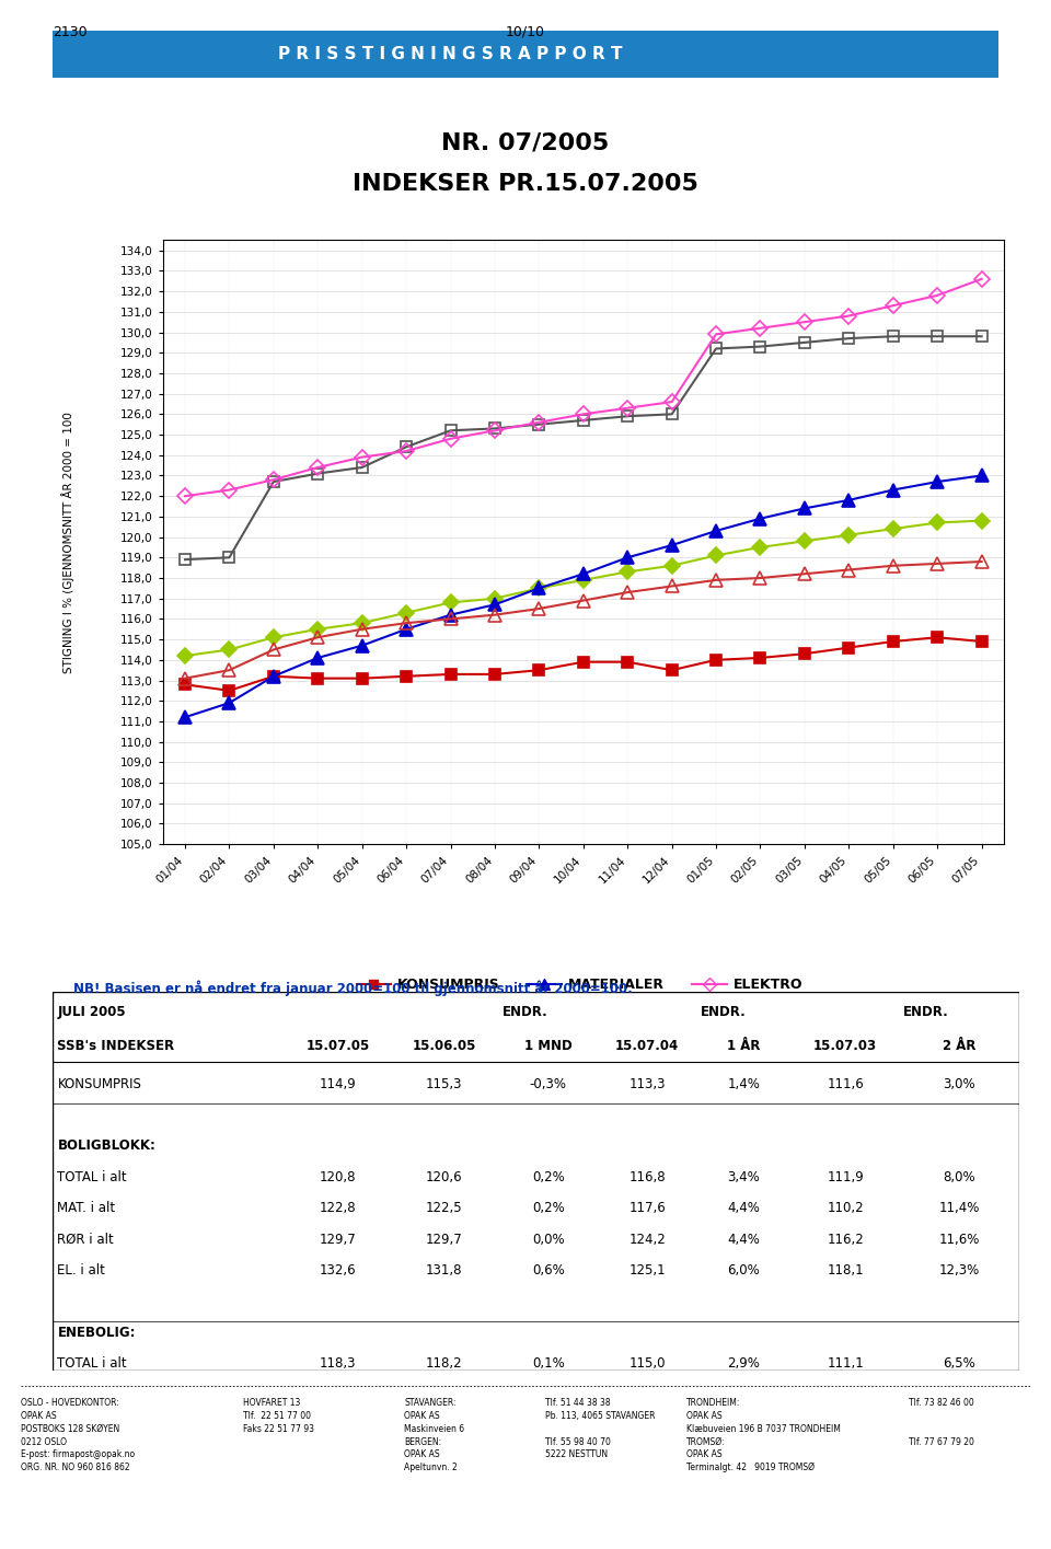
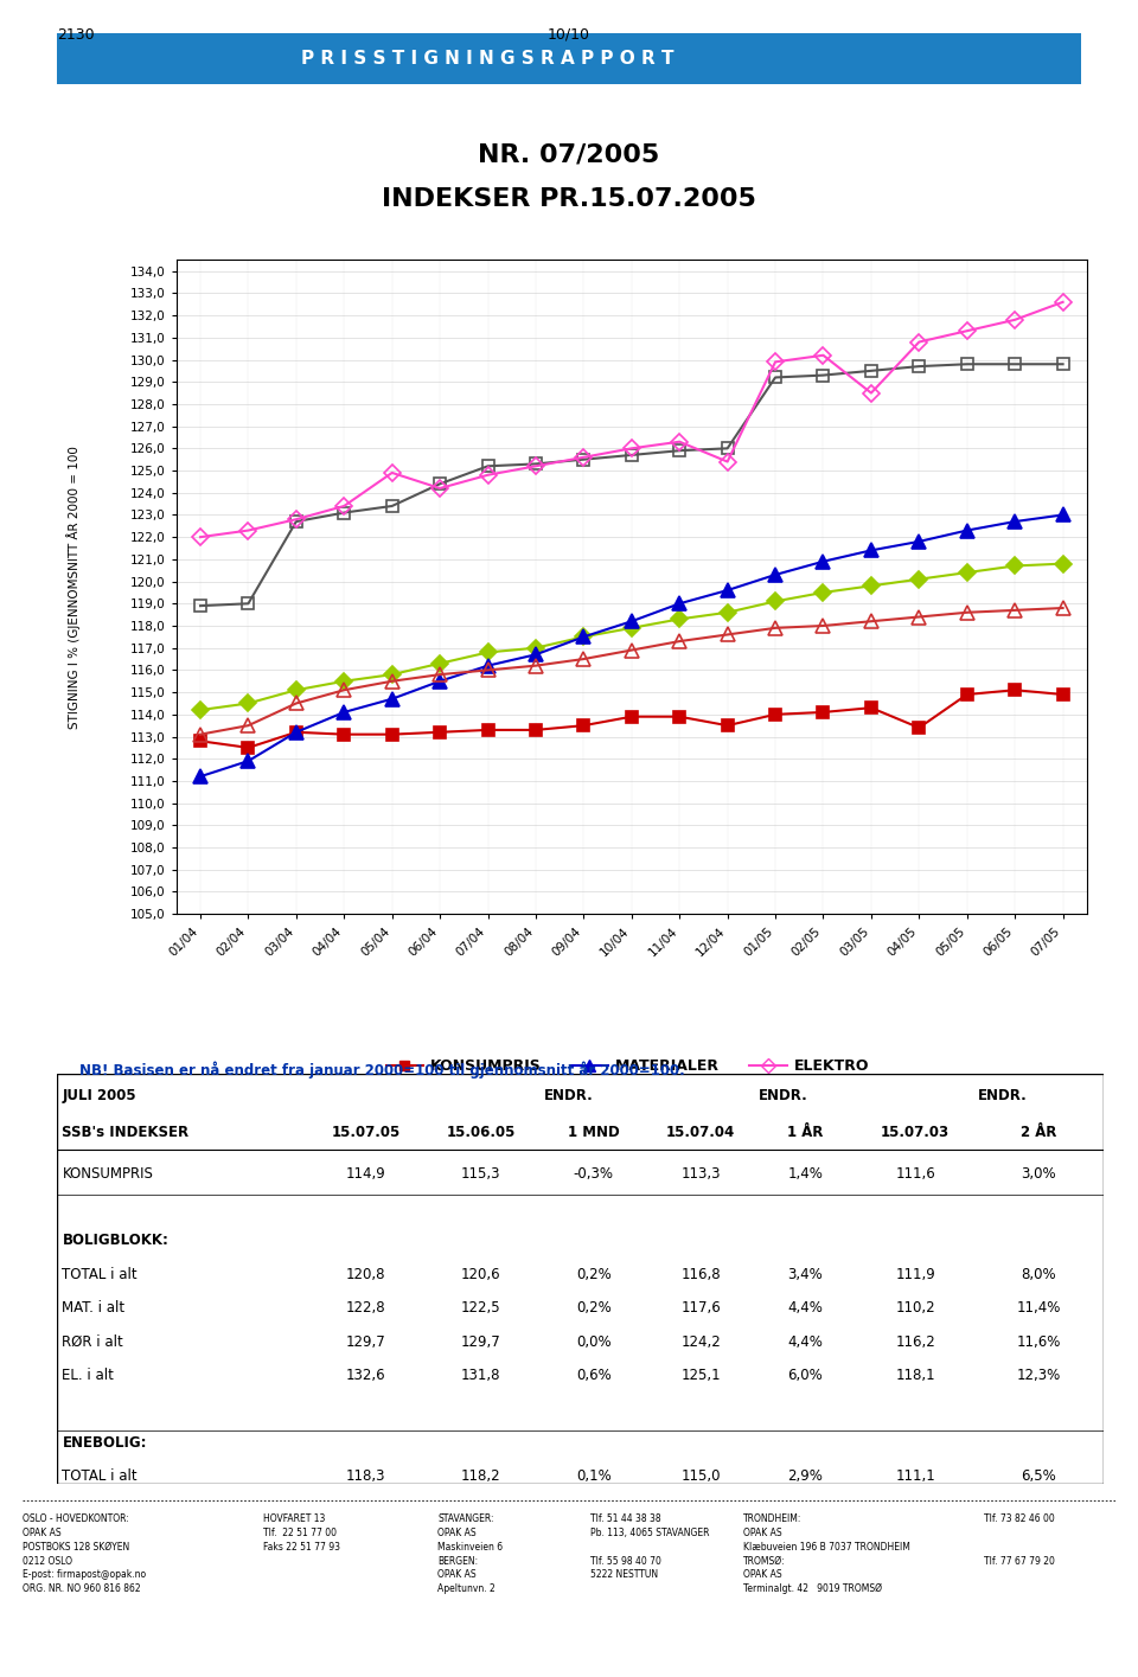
ELEKTRO/05/04: 123,9 -> 124,9
ELEKTRO/12/04: 126,6 -> 125,4
ELEKTRO/03/05: 130,5 -> 128,5
KONSUMPRIS/04/05: 114,6 -> 113,4
